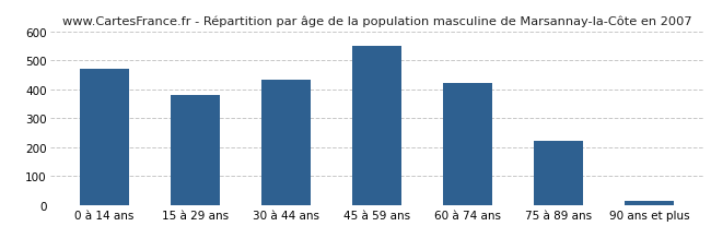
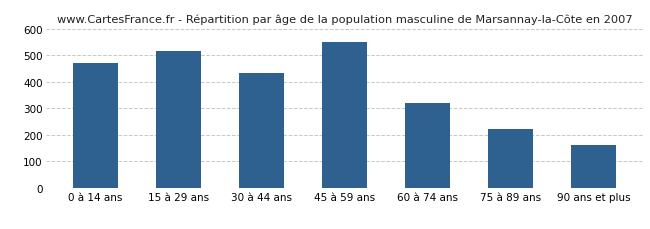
15 à 29 ans: 380 -> 515
60 à 74 ans: 423 -> 320
90 ans et plus: 13 -> 160
